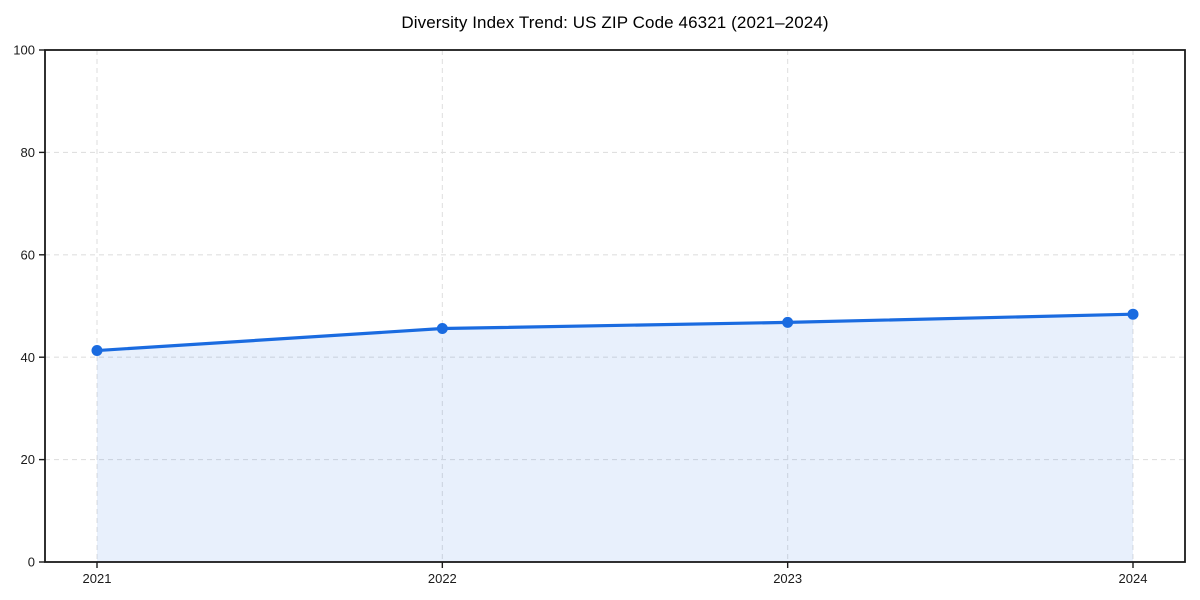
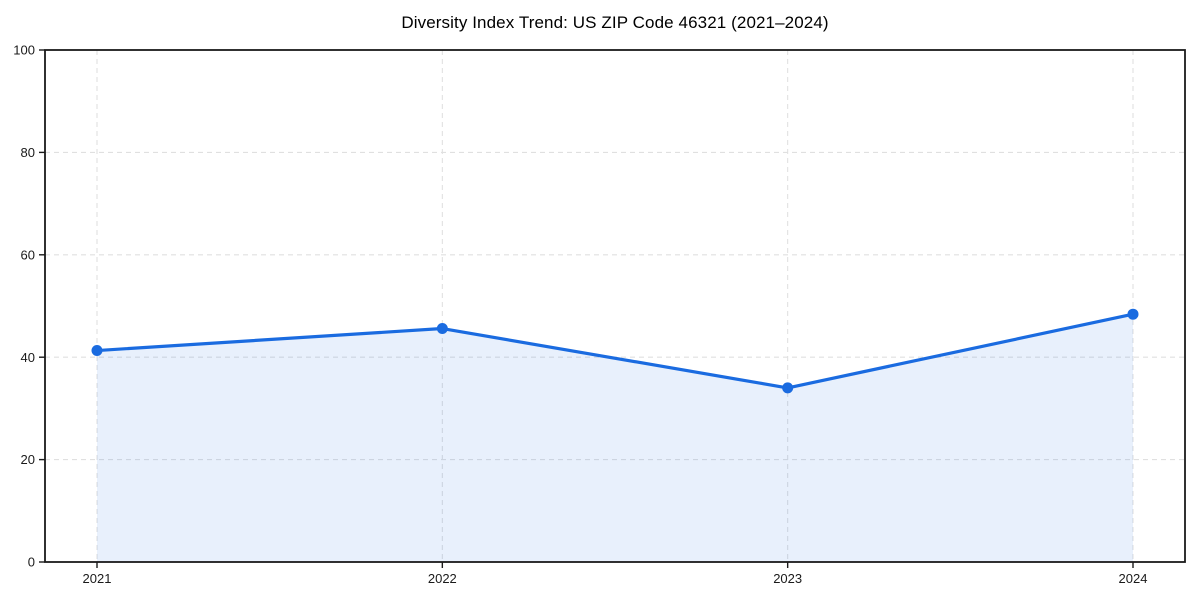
2023: 47 -> 34
